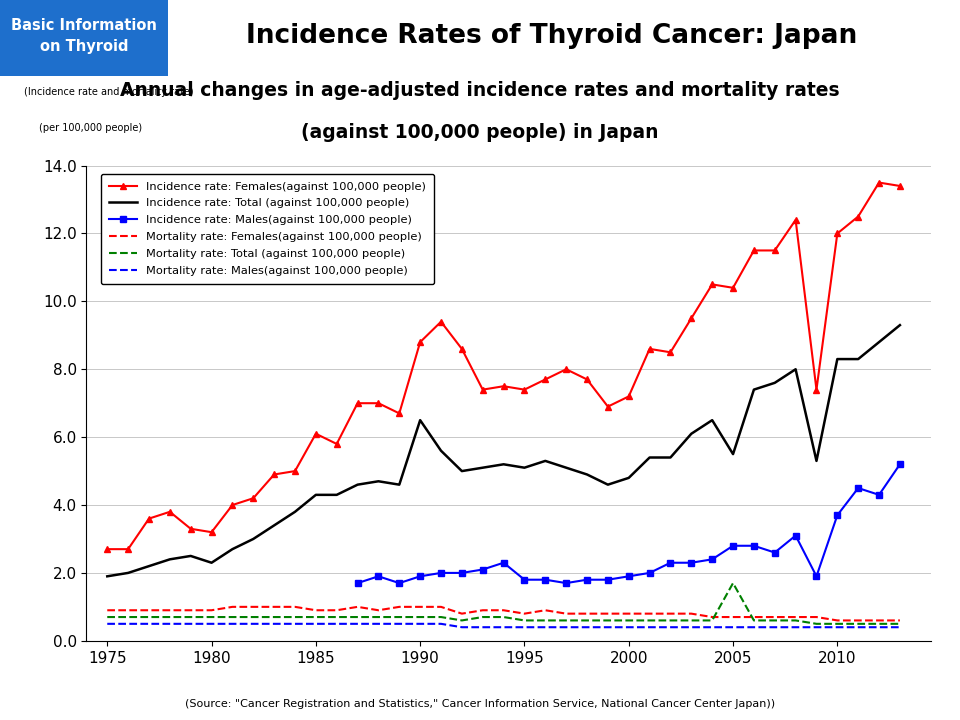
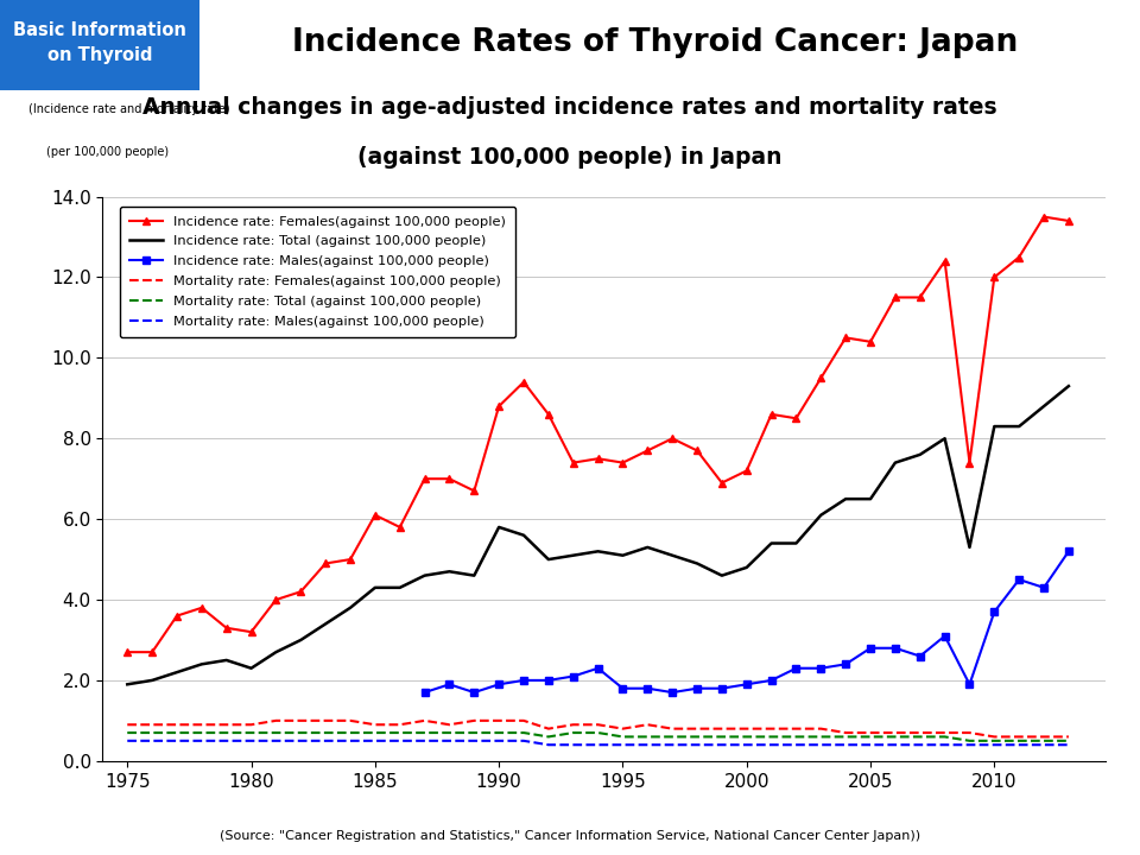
Incidence rate: Total (against 100,000 people)/1990: 6.5 -> 5.8
Incidence rate: Total (against 100,000 people)/2005: 5.5 -> 6.5
Mortality rate: Total (against 100,000 people)/2005: 1.7 -> 0.6
